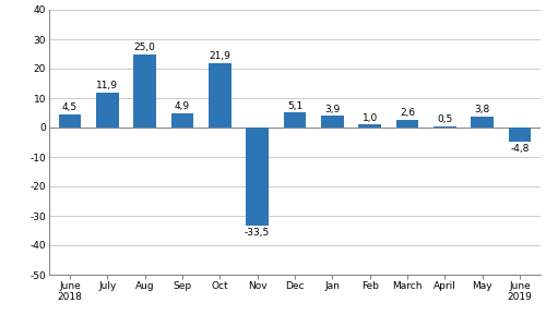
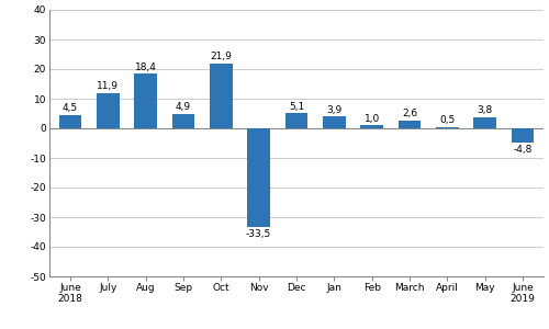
Aug: 25,0 -> 18,4
